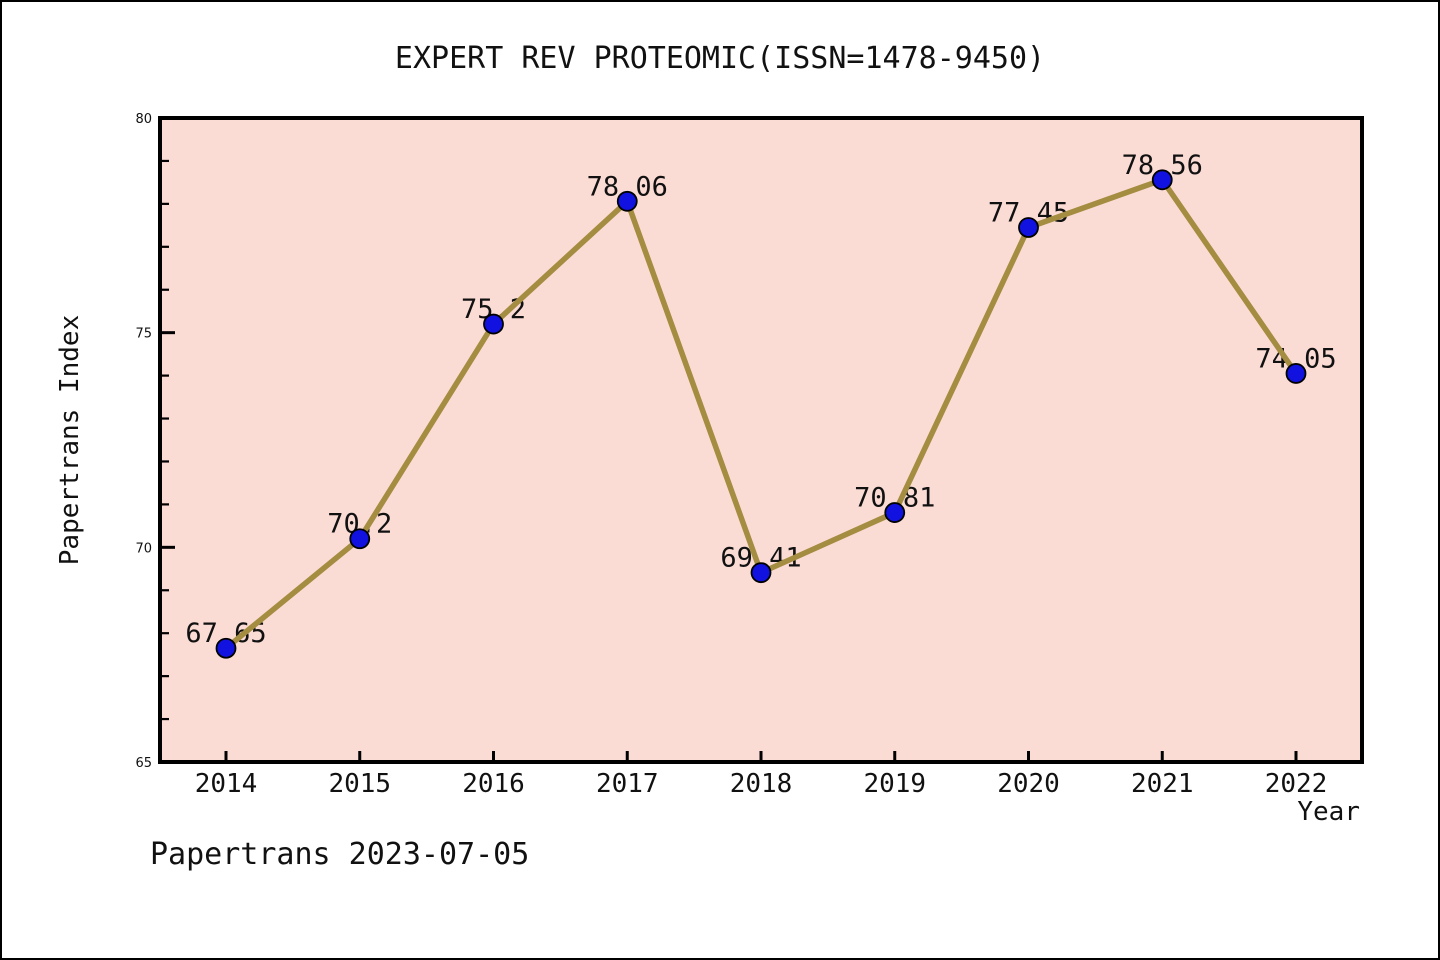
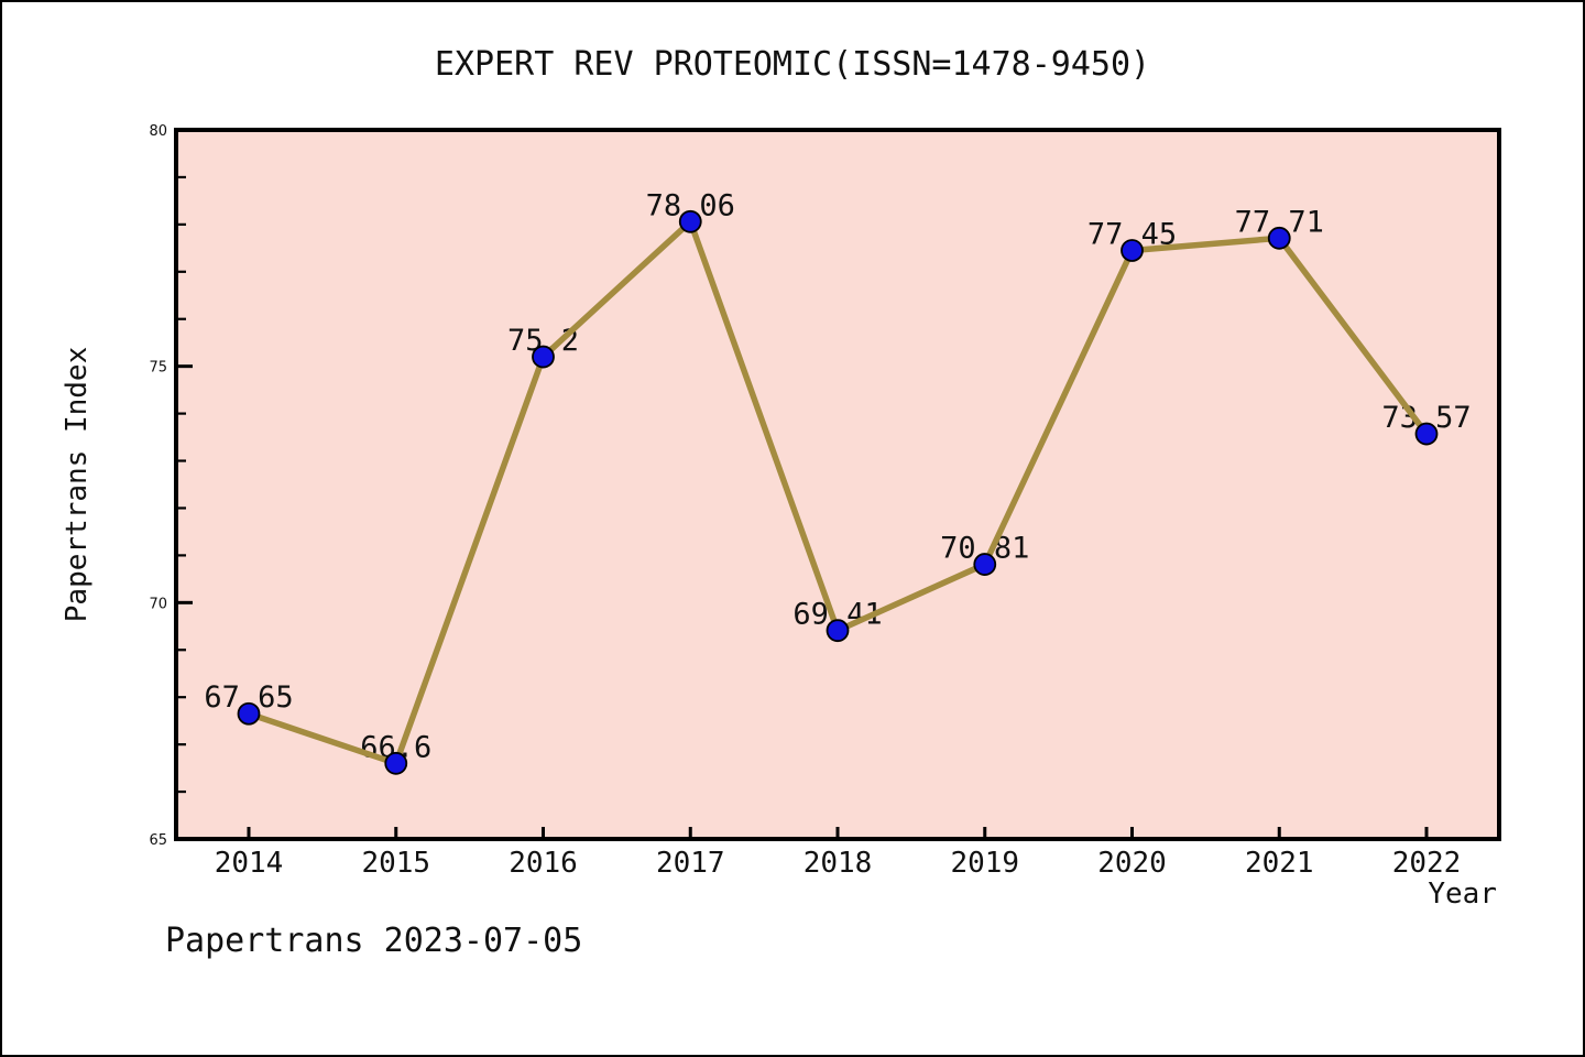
2015: 70.2 -> 66.6
2021: 78.56 -> 77.71
2022: 74.05 -> 73.57
